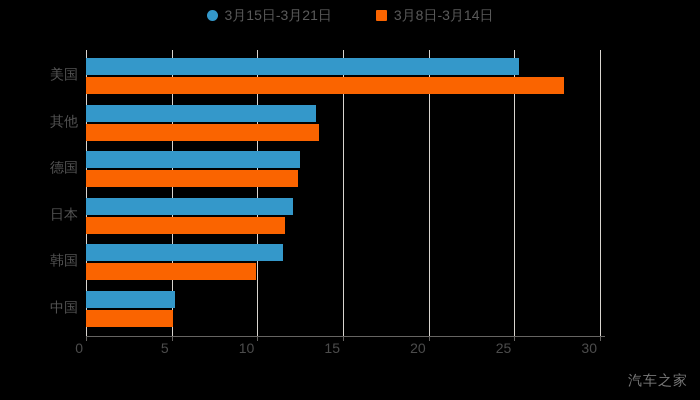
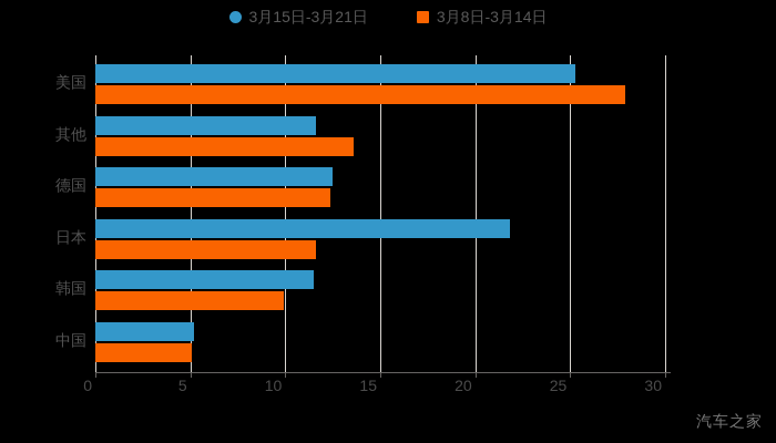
3月15日-3月21日/其他: 13.4 -> 11.6
3月15日-3月21日/日本: 12.1 -> 21.8
